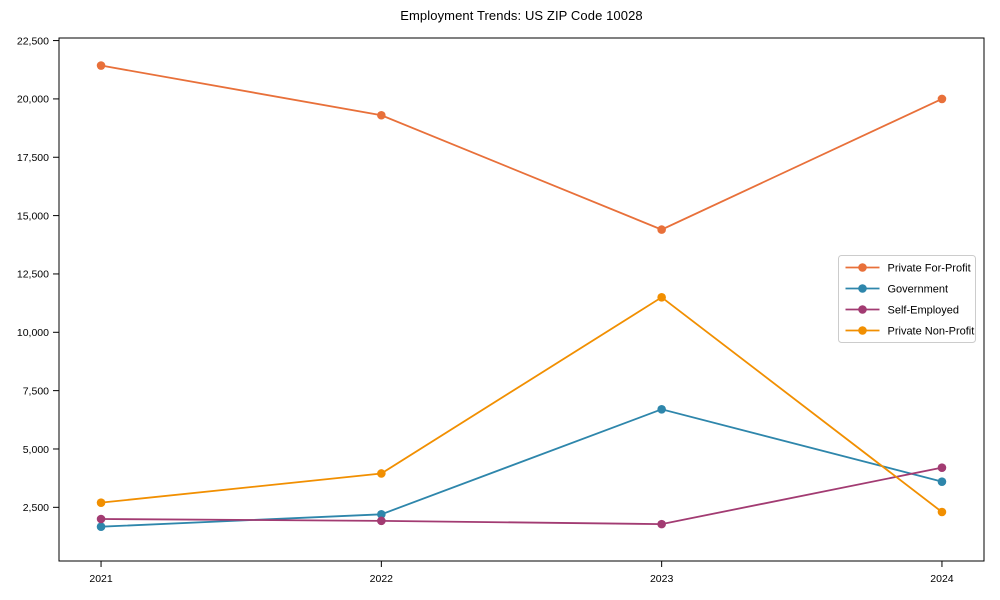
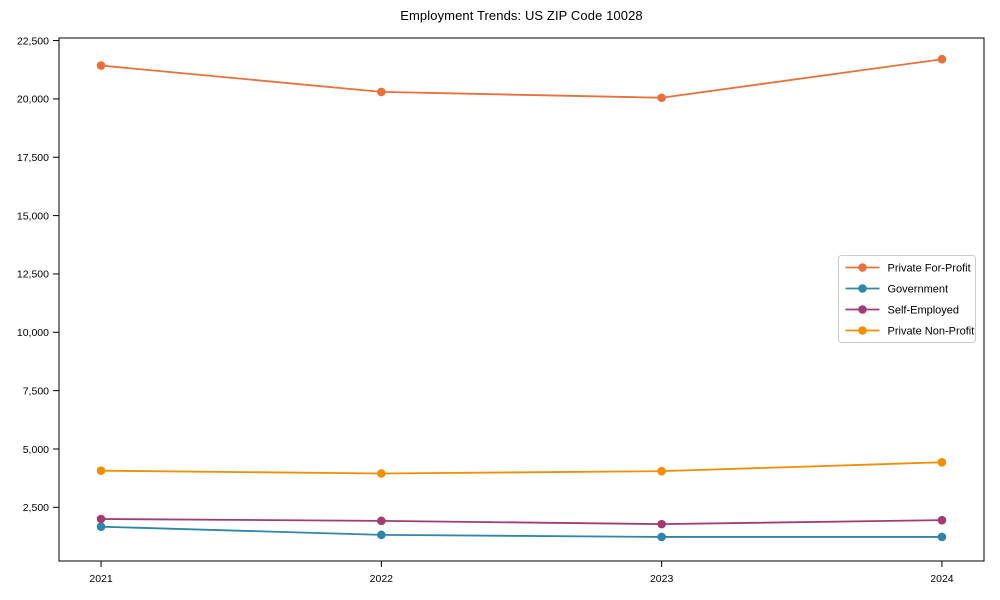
Private Non-Profit/2021: 2700 -> 4100
Private For-Profit/2022: 19300 -> 20300
Government/2022: 2200 -> 1300
Private For-Profit/2023: 14400 -> 20000
Government/2023: 6700 -> 1200
Private Non-Profit/2023: 11500 -> 4000
Private For-Profit/2024: 20000 -> 21700
Government/2024: 3600 -> 1200
Self-Employed/2024: 4200 -> 2000
Private Non-Profit/2024: 2300 -> 4400
